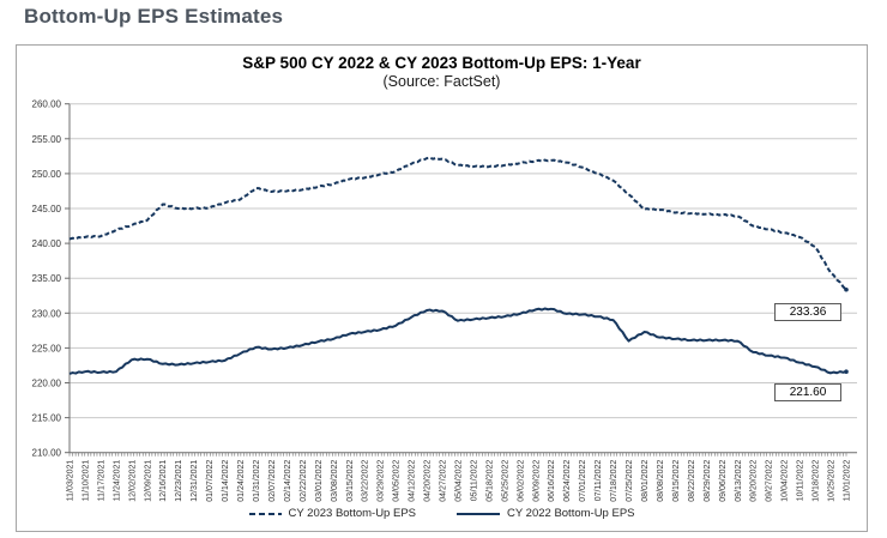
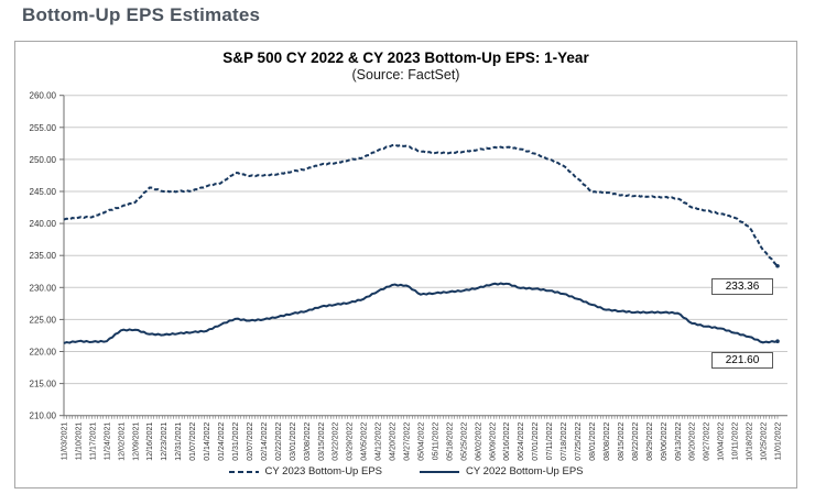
CY 2022 Bottom-Up EPS/07/25/2022: 226 -> 228
